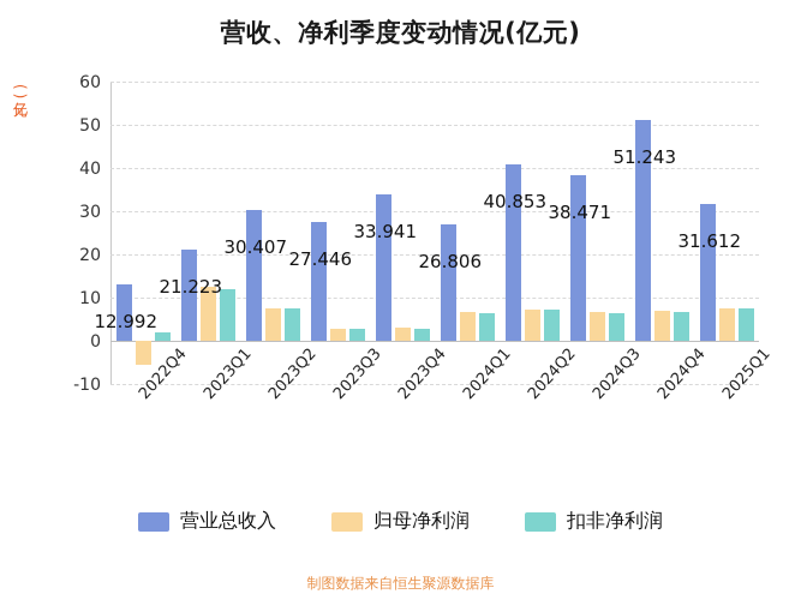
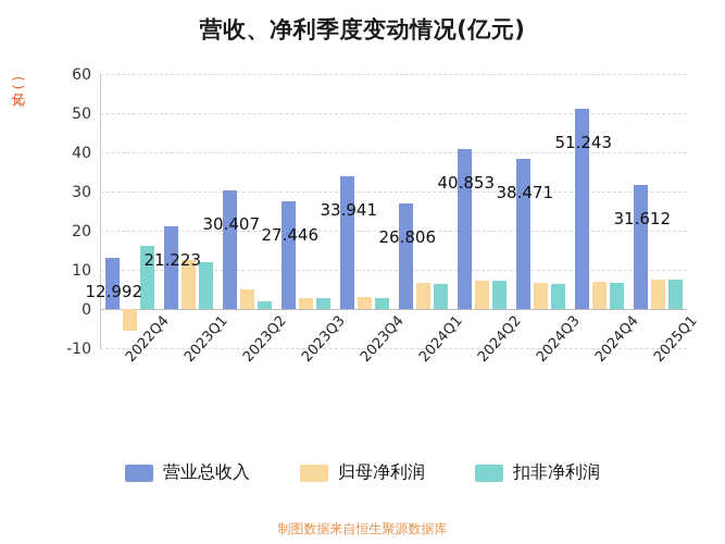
扣非净利润/2022Q4: 2 -> 16
归母净利润/2023Q2: 8 -> 5
扣非净利润/2023Q2: 7 -> 2
